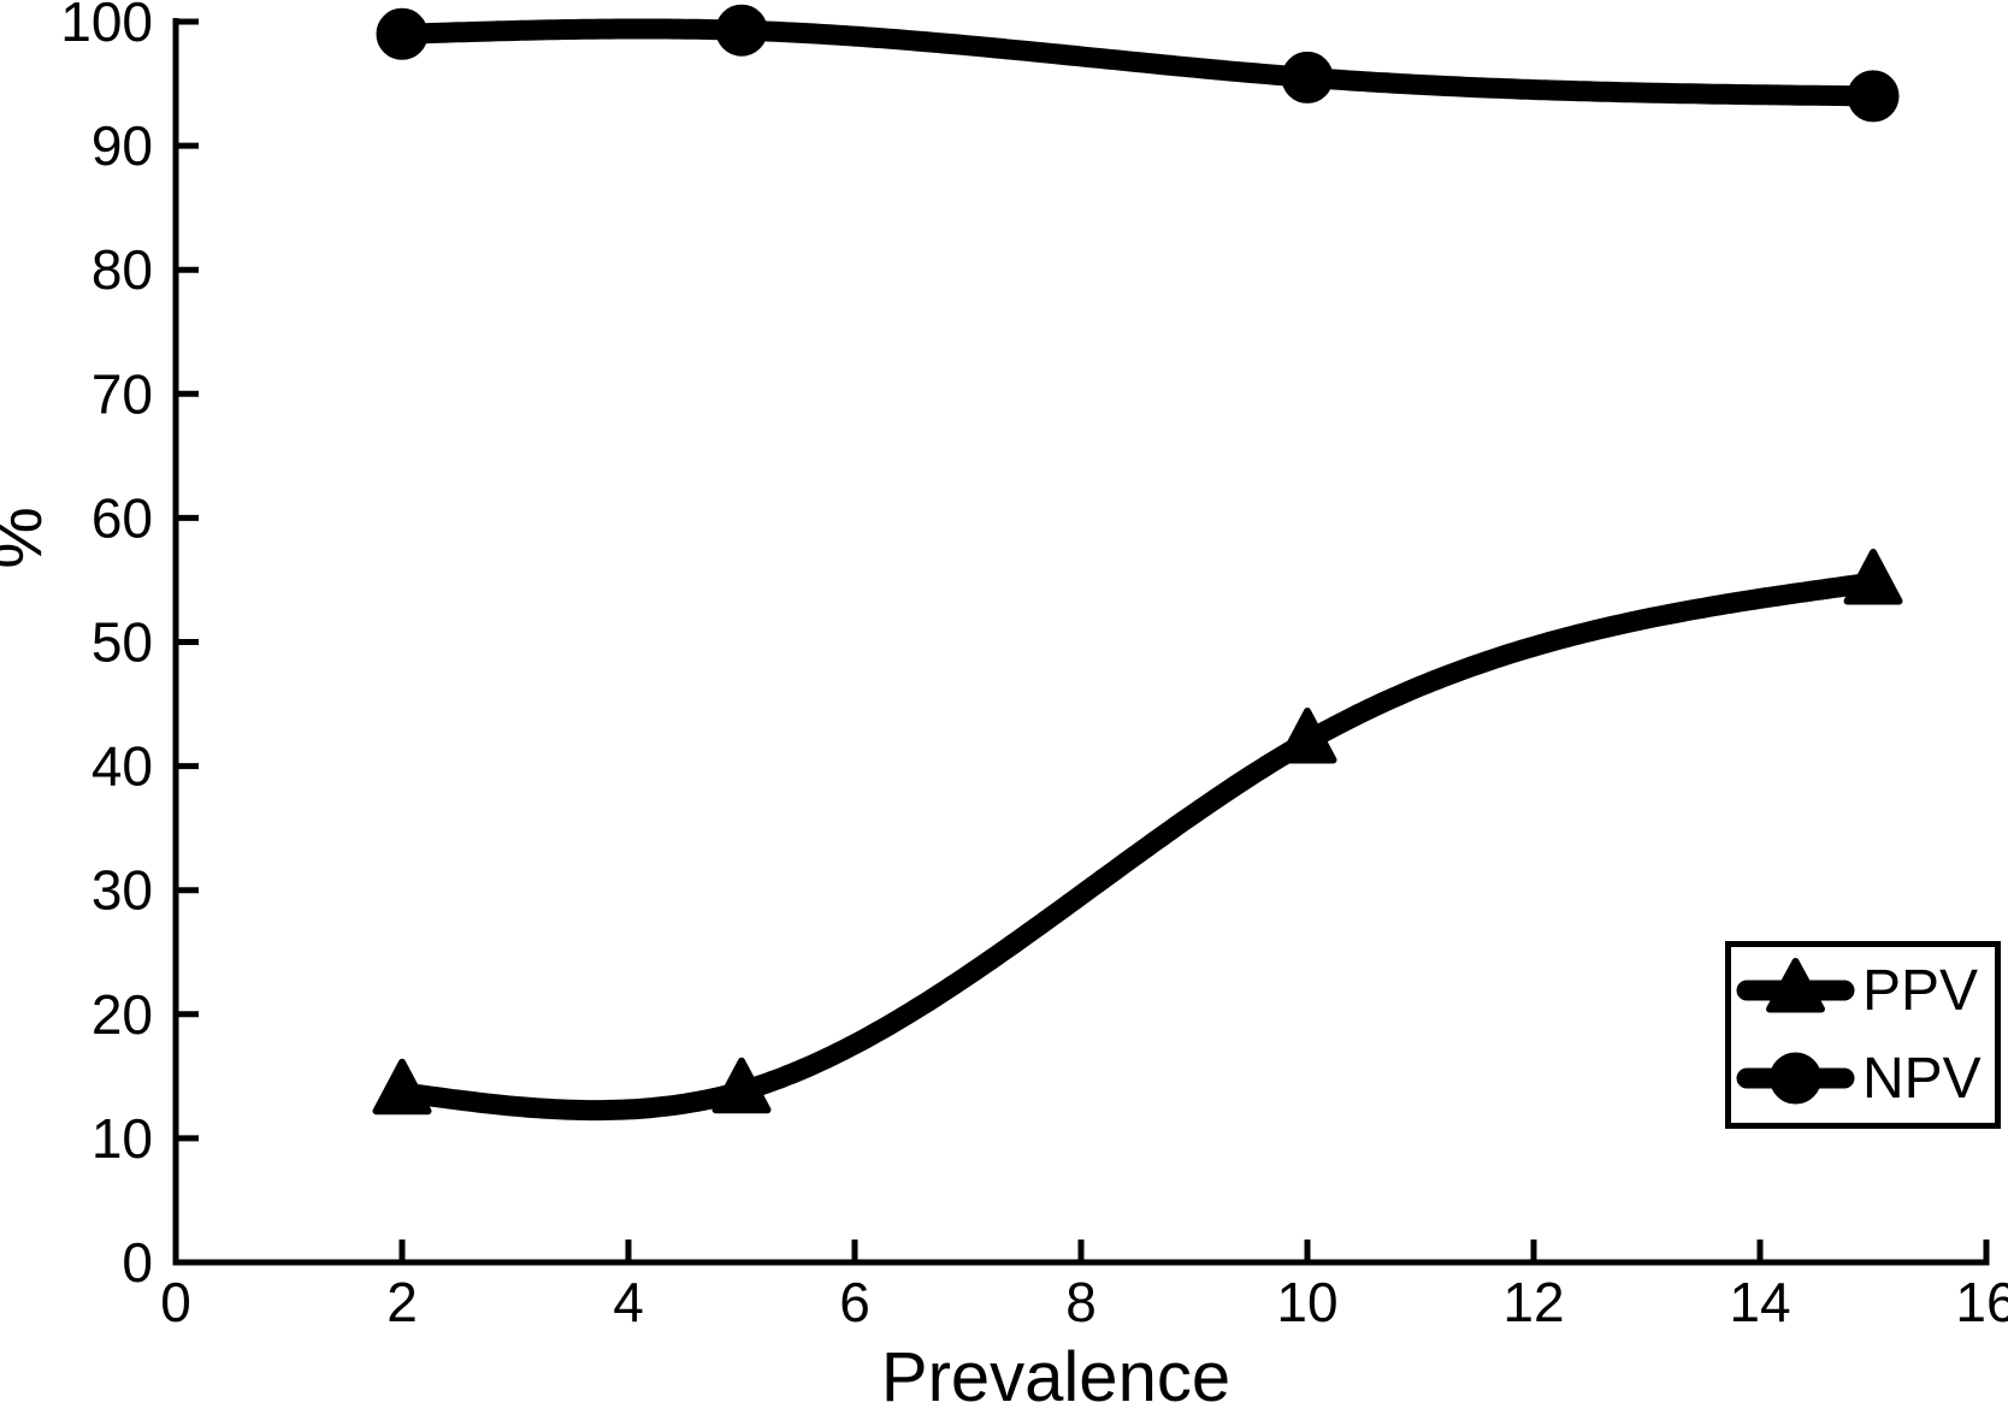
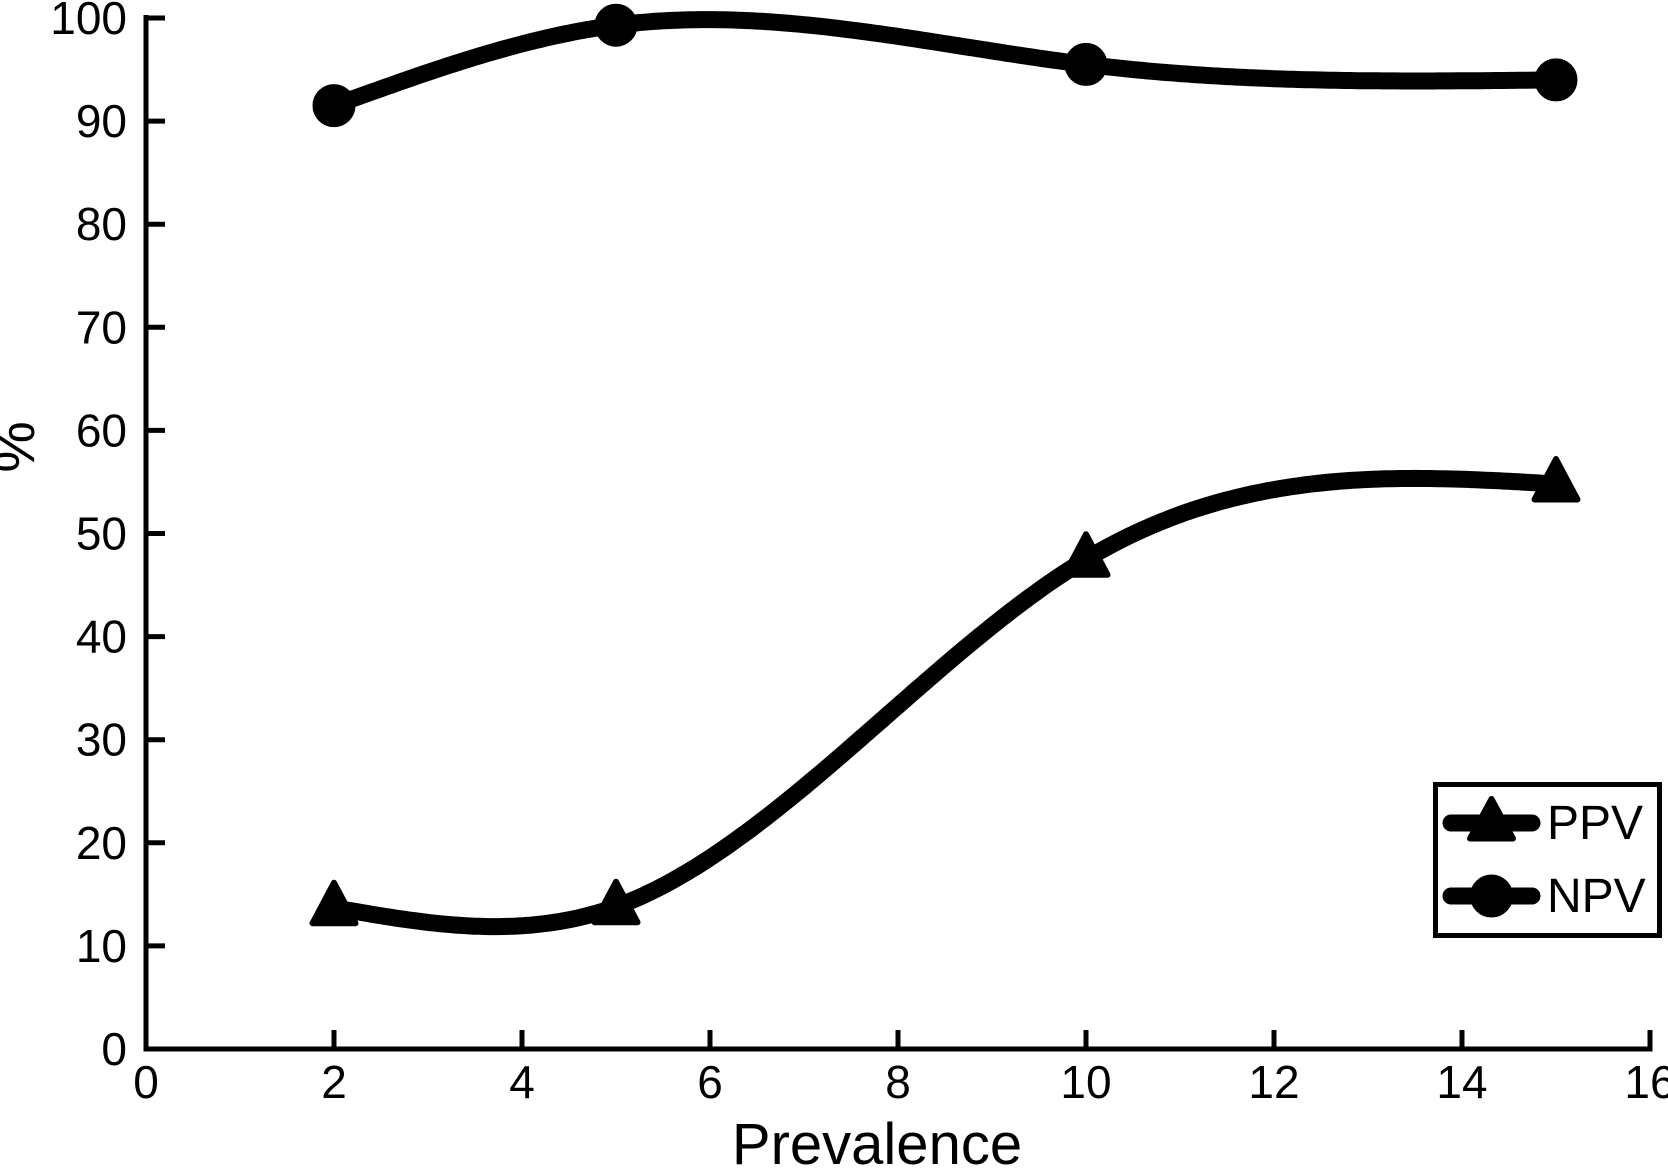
NPV/2: 99.0 -> 91.5
PPV/10: 42.0 -> 47.5
